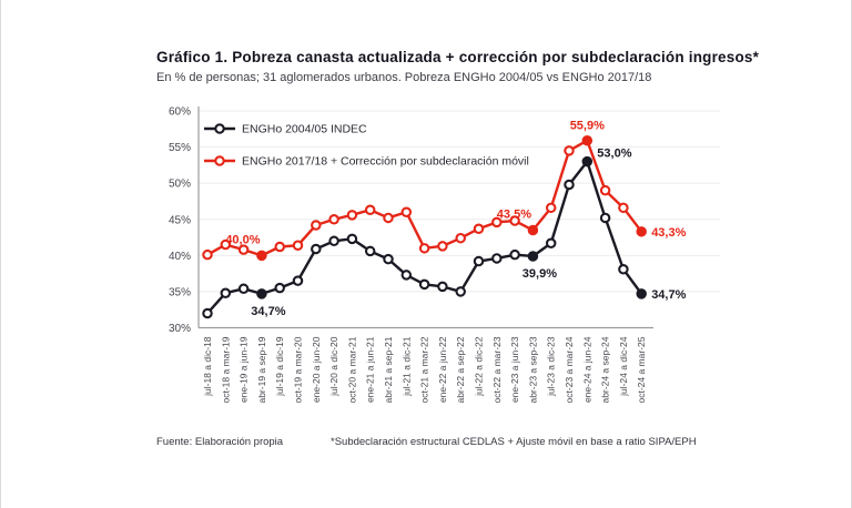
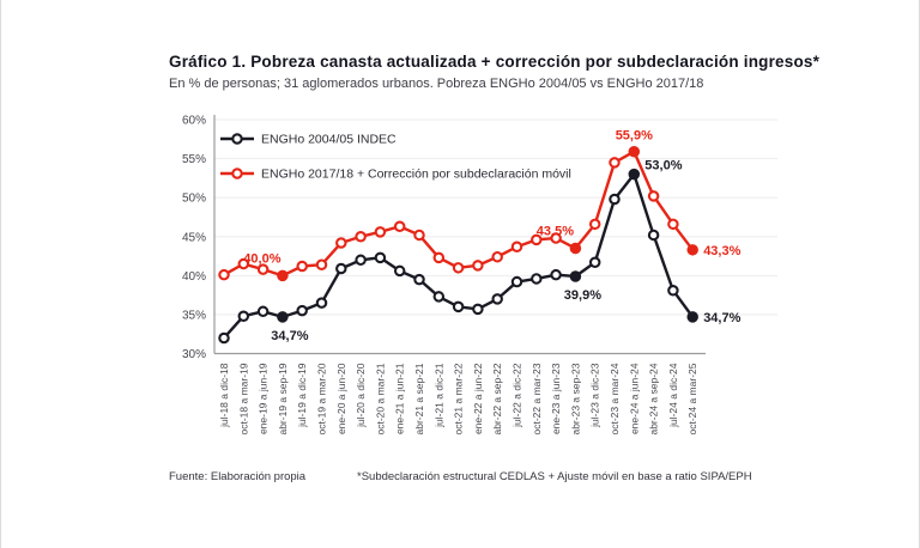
ENGHo 2017/18 + Corrección por subdeclaración móvil/jul-21 a dic-21: 46% -> 42%
ENGHo 2004/05 INDEC/abr-22 a sep-22: 35% -> 37%
ENGHo 2017/18 + Corrección por subdeclaración móvil/abr-24 a sep-24: 49% -> 50%
